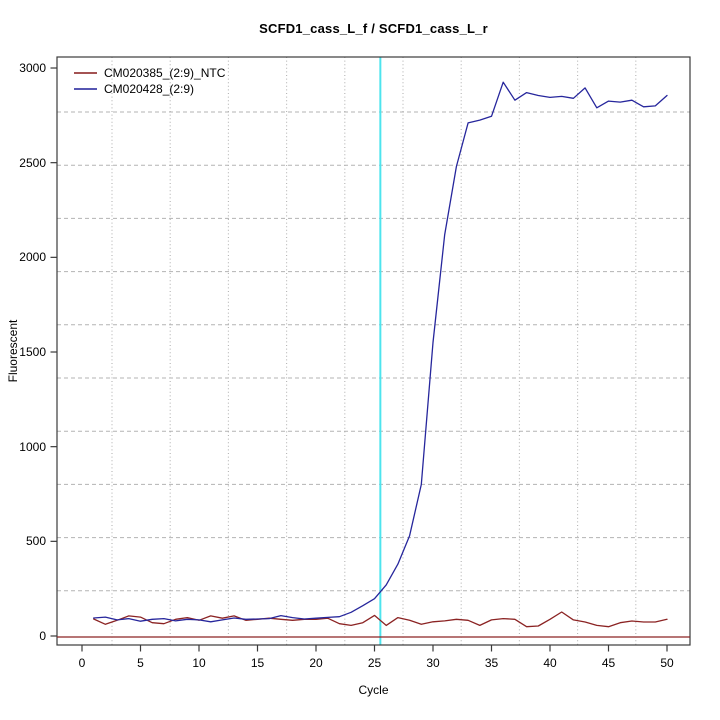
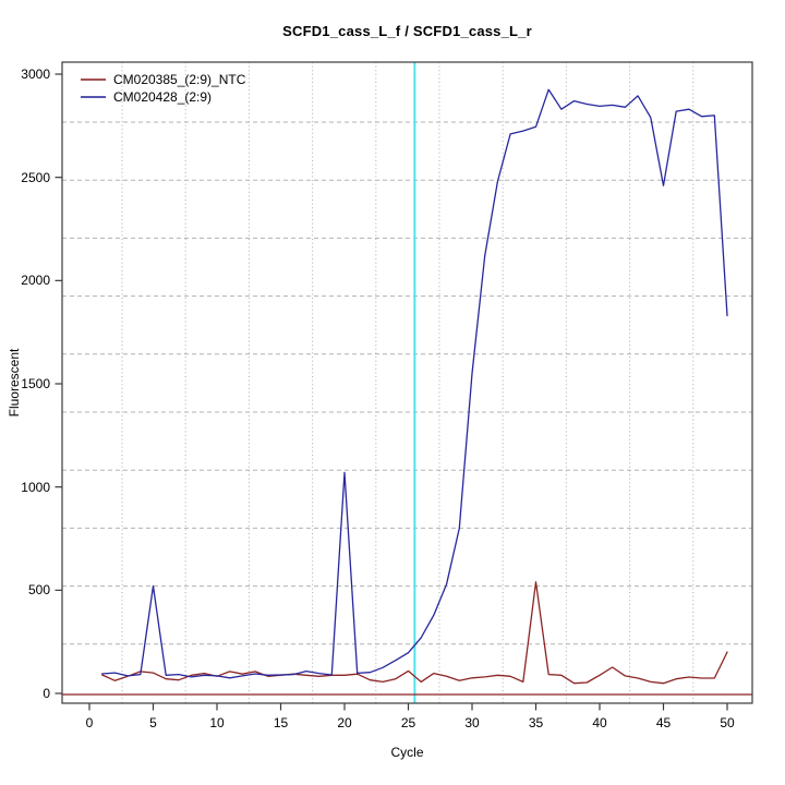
CM020428_(2:9)/5: 80 -> 520
CM020428_(2:9)/20: 90 -> 1070
CM020385_(2:9)_NTC/35: 80 -> 540
CM020428_(2:9)/45: 2820 -> 2460
CM020385_(2:9)_NTC/50: 90 -> 200
CM020428_(2:9)/50: 2860 -> 1830
